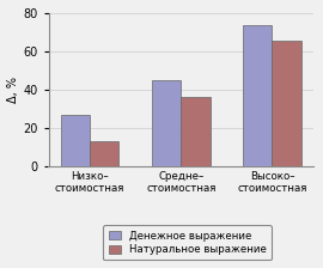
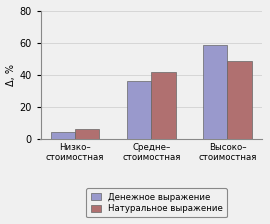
Денежное выражение/Низко– стоимостная: 27 -> 4
Натуральное выражение/Низко– стоимостная: 13 -> 6
Денежное выражение/Средне– стоимостная: 45 -> 36
Натуральное выражение/Средне– стоимостная: 36 -> 42
Денежное выражение/Высоко– стоимостная: 74 -> 59
Натуральное выражение/Высоко– стоимостная: 66 -> 49
